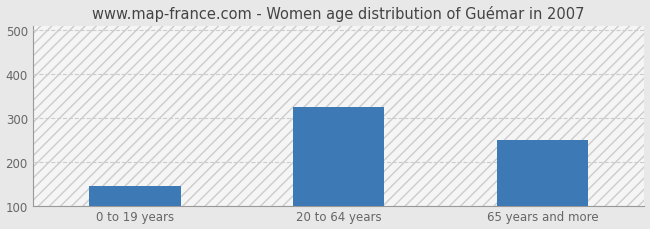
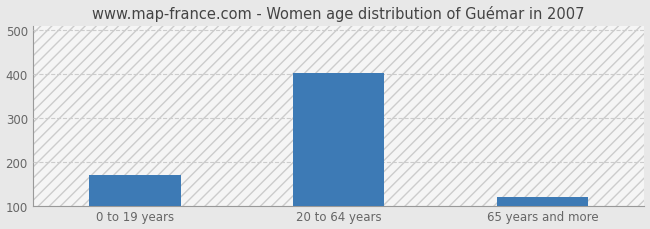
0 to 19 years: 145 -> 170
20 to 64 years: 325 -> 403
65 years and more: 250 -> 120
